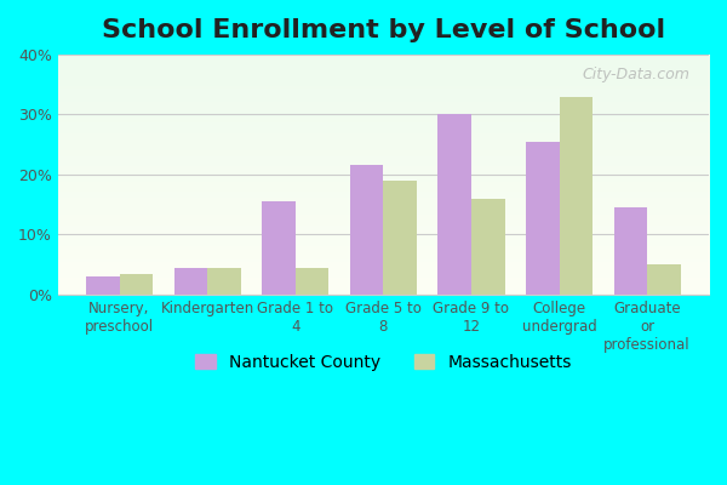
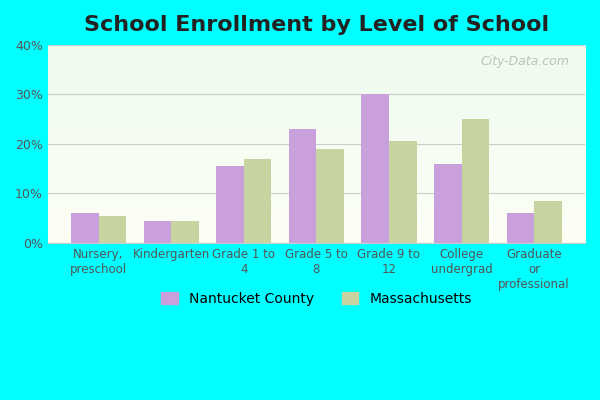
Nantucket County/Nursery, preschool: 3.0% -> 6.0%
Massachusetts/Nursery, preschool: 3.5% -> 5.5%
Massachusetts/Grade 1 to 4: 4.5% -> 17.0%
Nantucket County/Grade 5 to 8: 21.5% -> 23.0%
Massachusetts/Grade 9 to 12: 16.0% -> 20.5%
Nantucket County/College undergrad: 25.5% -> 16.0%
Massachusetts/College undergrad: 33.0% -> 25.0%
Nantucket County/Graduate or professional: 14.5% -> 6.0%
Massachusetts/Graduate or professional: 5.0% -> 8.5%
